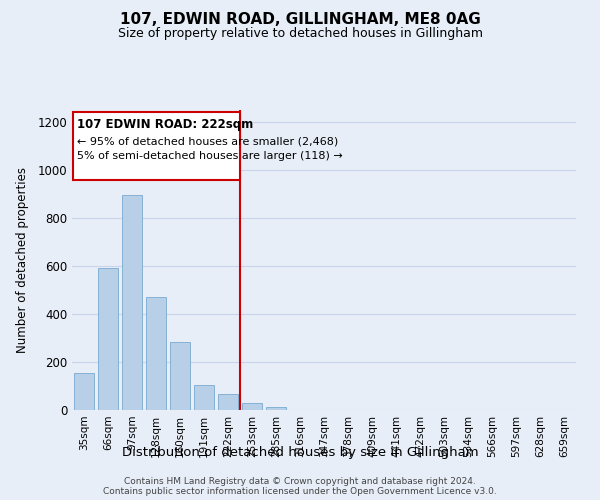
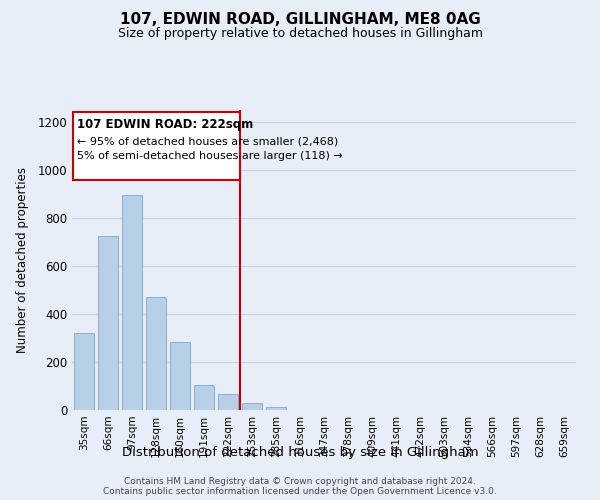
35sqm: 155 -> 320
66sqm: 590 -> 725
